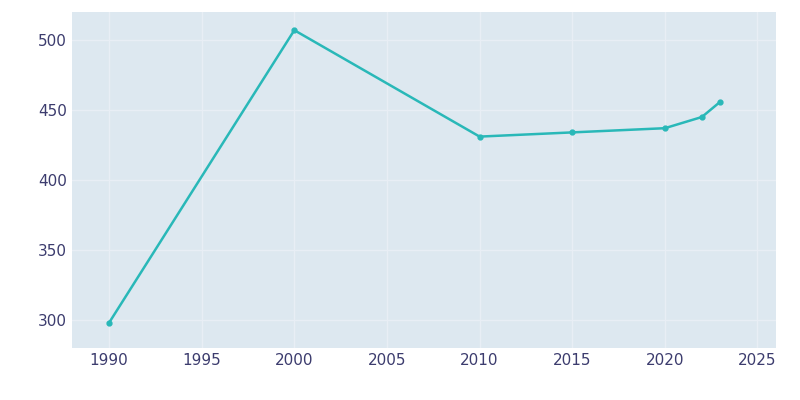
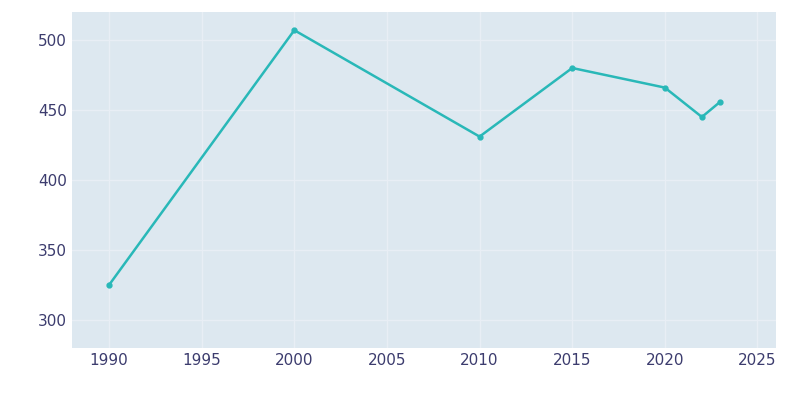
1990: 298 -> 325
2015: 434 -> 480
2020: 437 -> 466
